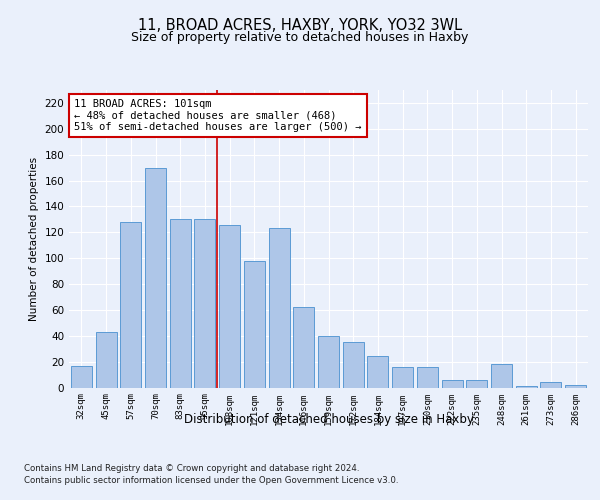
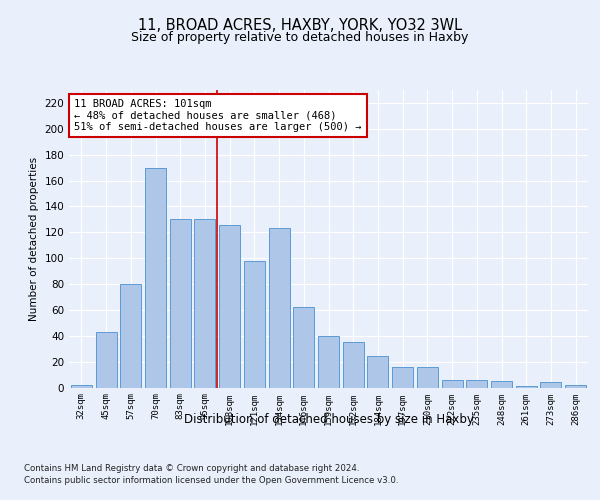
32sqm: 17 -> 2
57sqm: 128 -> 80
248sqm: 18 -> 5
